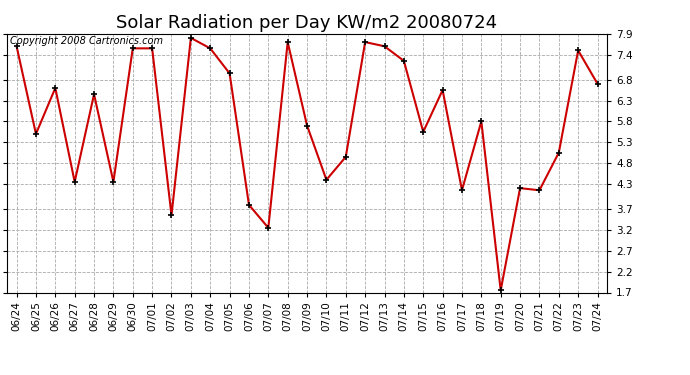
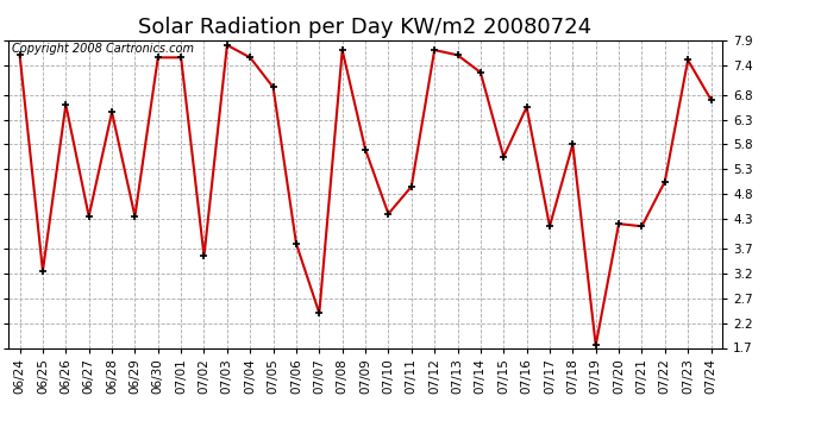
06/25: 5.50 -> 3.25
07/07: 3.25 -> 2.40
